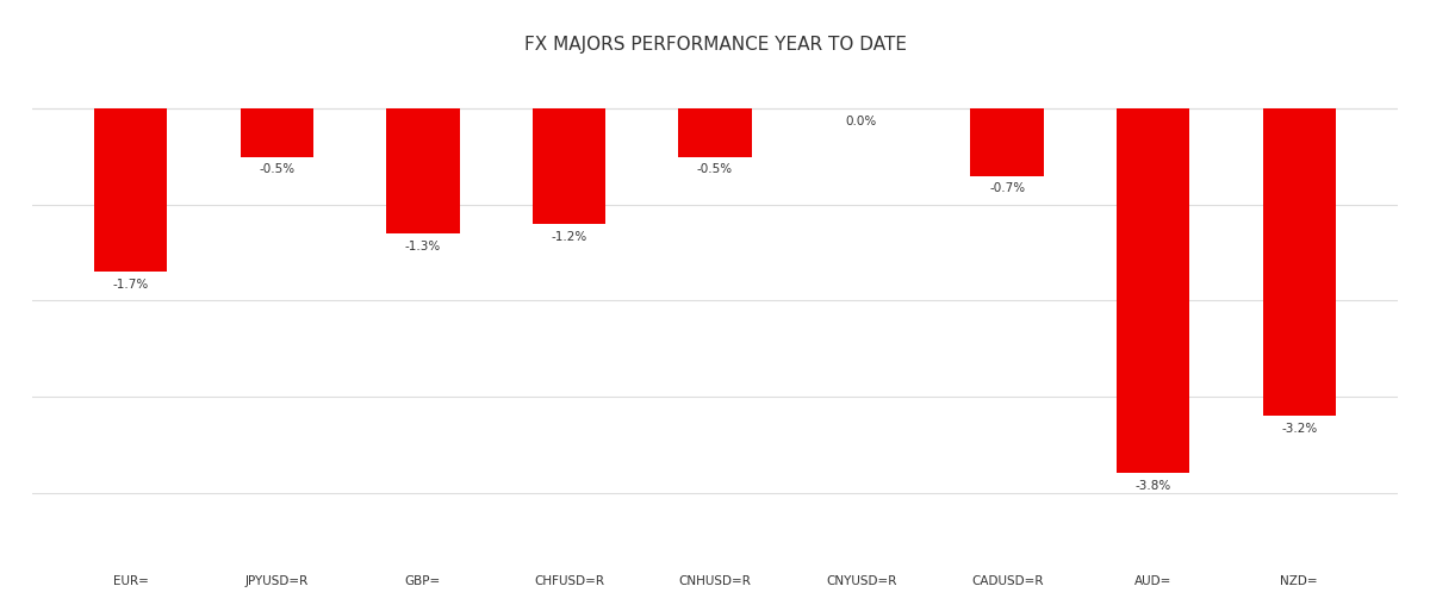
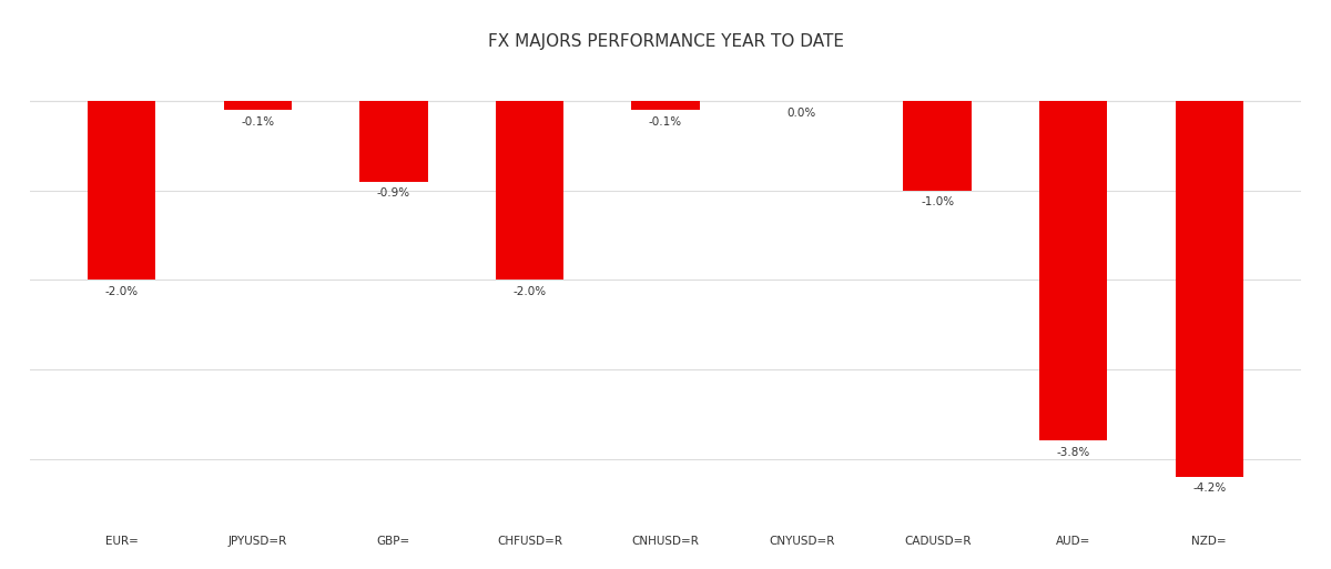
EUR=: -1.7% -> -2.0%
JPYUSD=R: -0.5% -> -0.1%
GBP=: -1.3% -> -0.9%
CHFUSD=R: -1.2% -> -2.0%
CNHUSD=R: -0.5% -> -0.1%
CADUSD=R: -0.7% -> -1.0%
NZD=: -3.2% -> -4.2%
